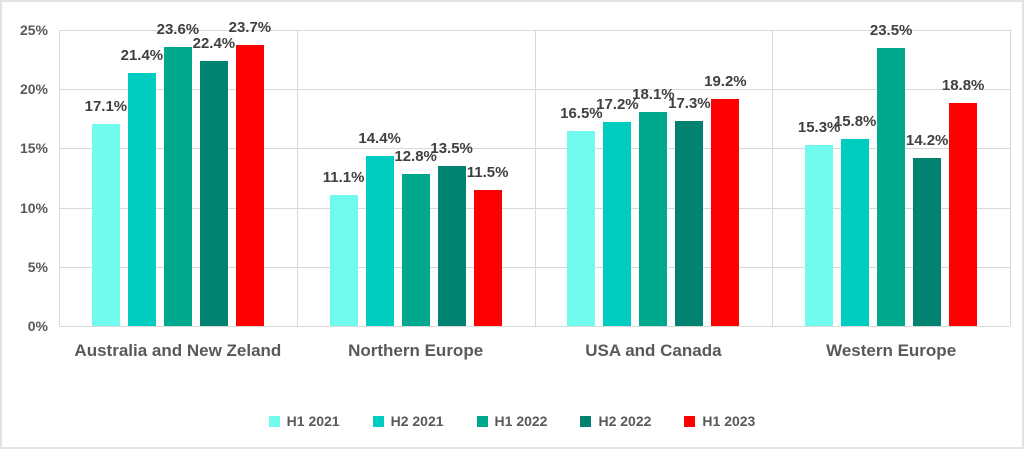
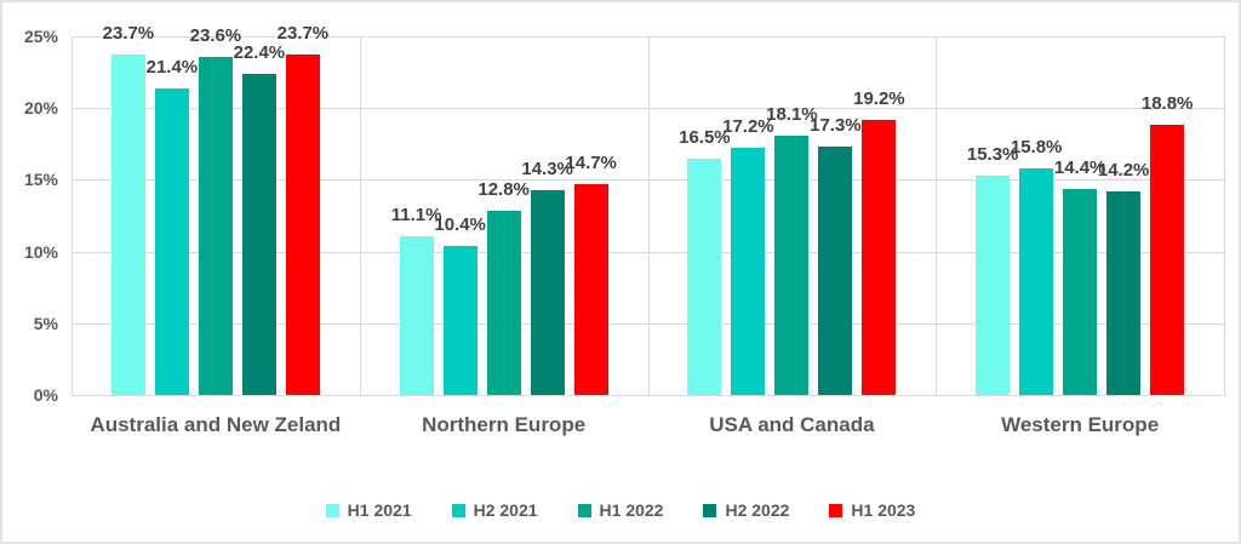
H1 2021/Australia and New Zeland: 17.1% -> 23.7%
H2 2021/Northern Europe: 14.4% -> 10.4%
H2 2022/Northern Europe: 13.5% -> 14.3%
H1 2023/Northern Europe: 11.5% -> 14.7%
H1 2022/Western Europe: 23.5% -> 14.4%
